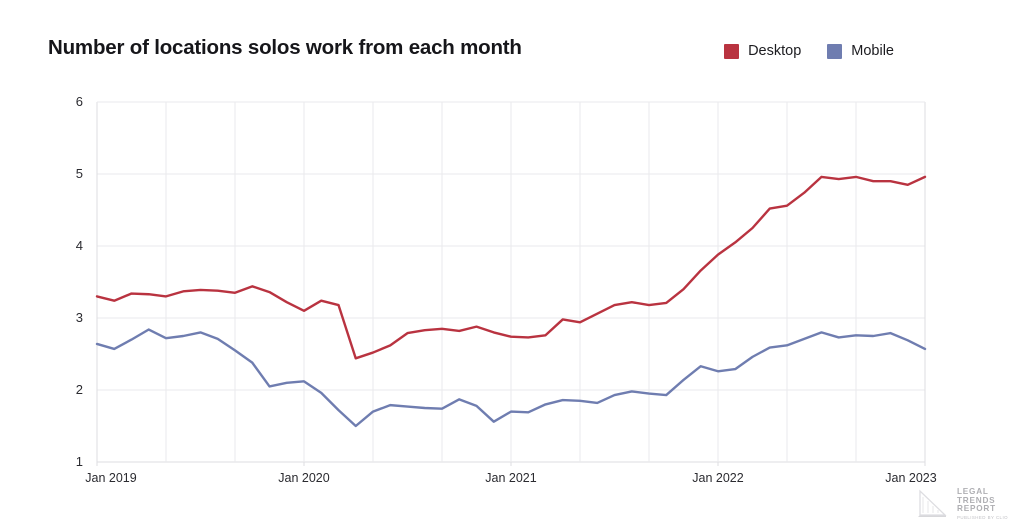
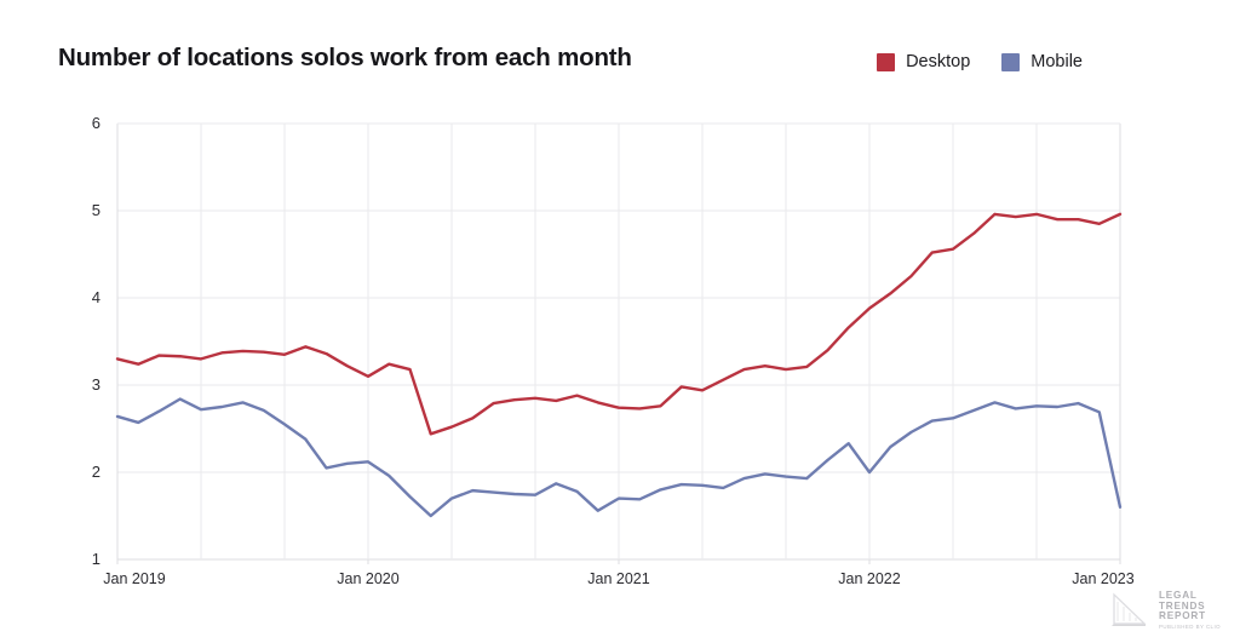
Mobile/Jan 2022: 2.3 -> 2.0
Mobile/Jan 2023: 2.6 -> 1.6
